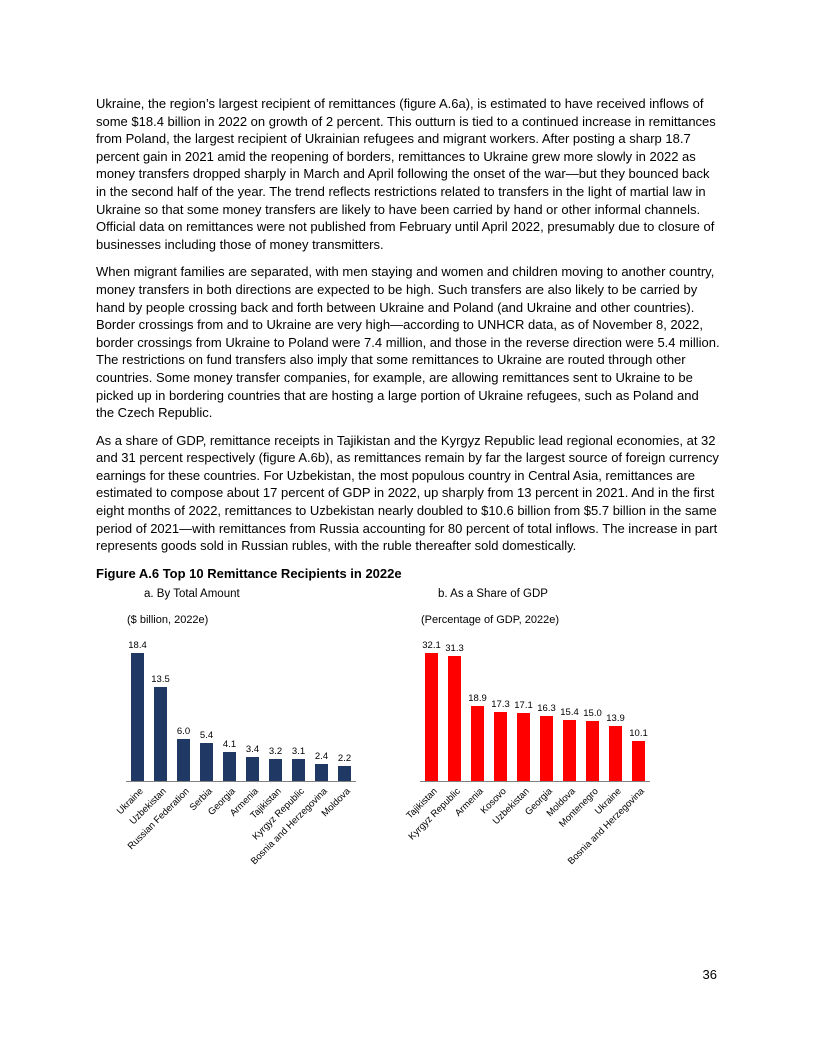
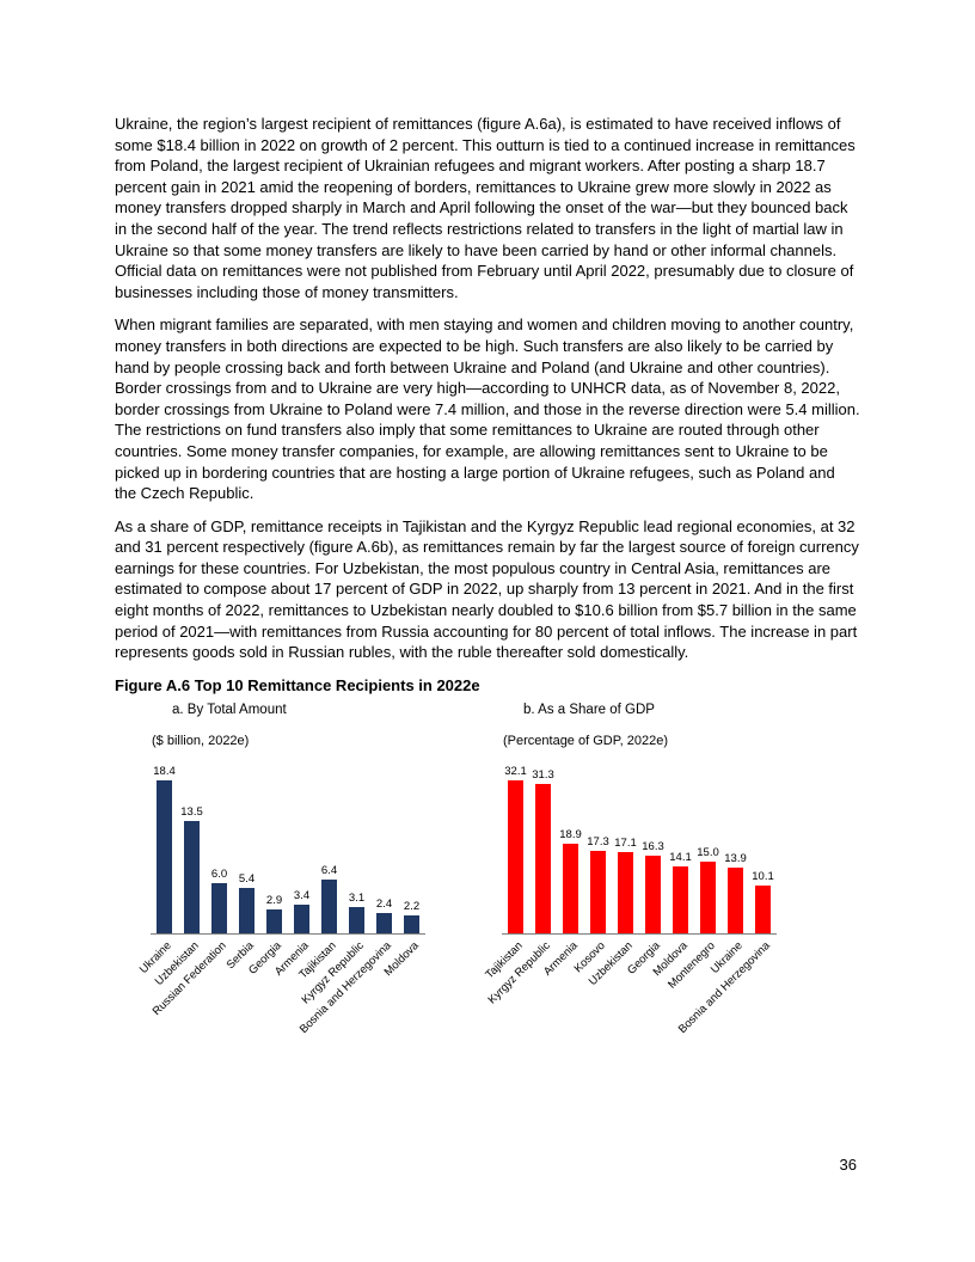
a. By Total Amount/Georgia: 4.1 -> 2.9
a. By Total Amount/Tajikistan: 3.2 -> 6.4
b. As a Share of GDP/Moldova: 15.4 -> 14.1
